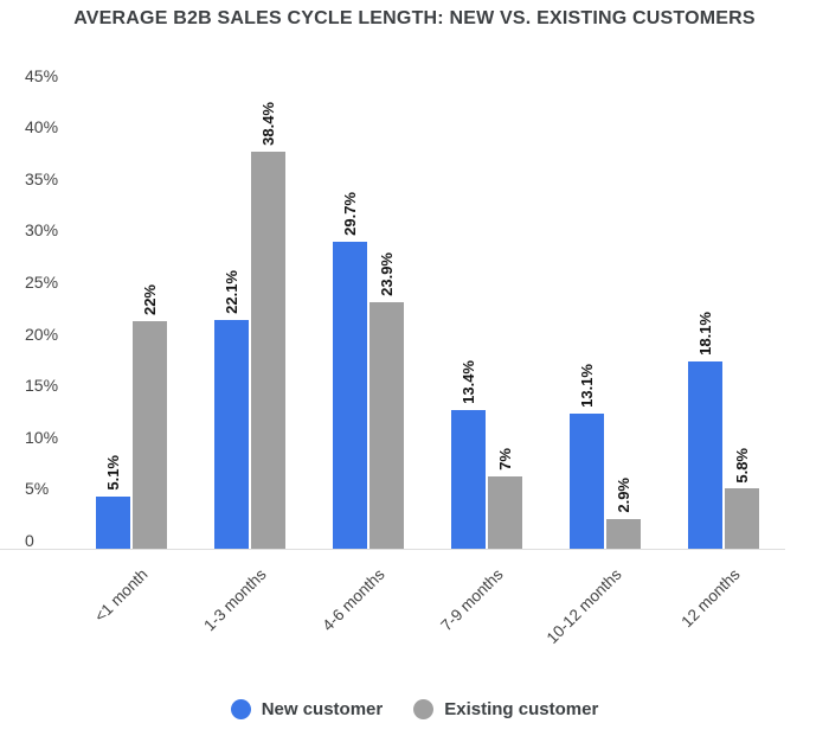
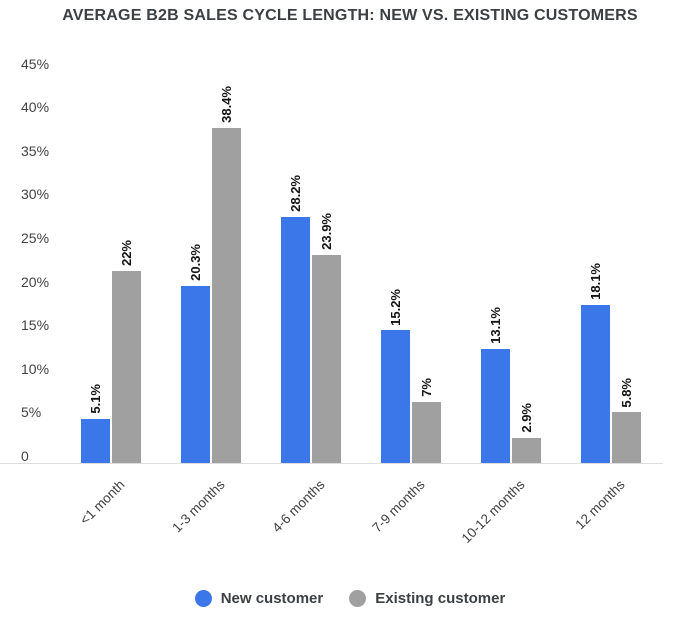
New customer/1-3 months: 22.1% -> 20.3%
New customer/4-6 months: 29.7% -> 28.2%
New customer/7-9 months: 13.4% -> 15.2%
